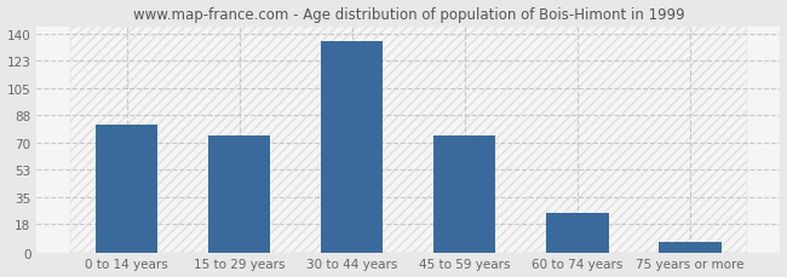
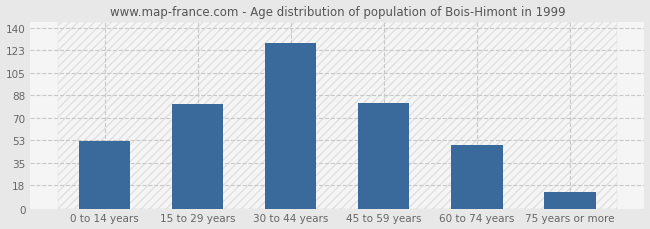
0 to 14 years: 82 -> 52
15 to 29 years: 75 -> 81
30 to 44 years: 135 -> 128
45 to 59 years: 75 -> 82
60 to 74 years: 25 -> 49
75 years or more: 7 -> 13
